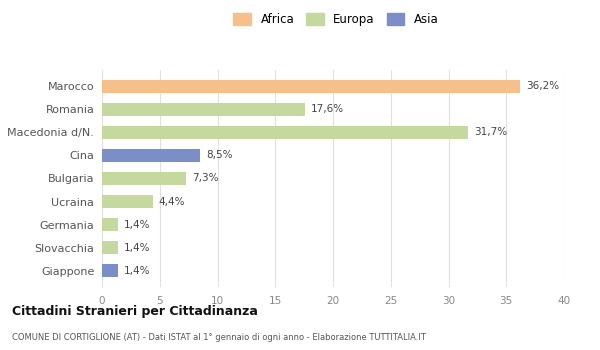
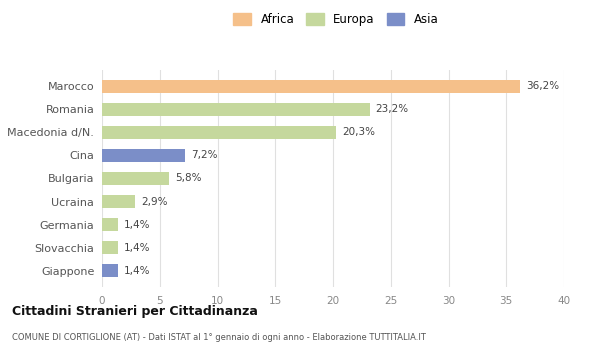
Romania: 17,6% -> 23,2%
Macedonia d/N.: 31,7% -> 20,3%
Cina: 8,5% -> 7,2%
Bulgaria: 7,3% -> 5,8%
Ucraina: 4,4% -> 2,9%
